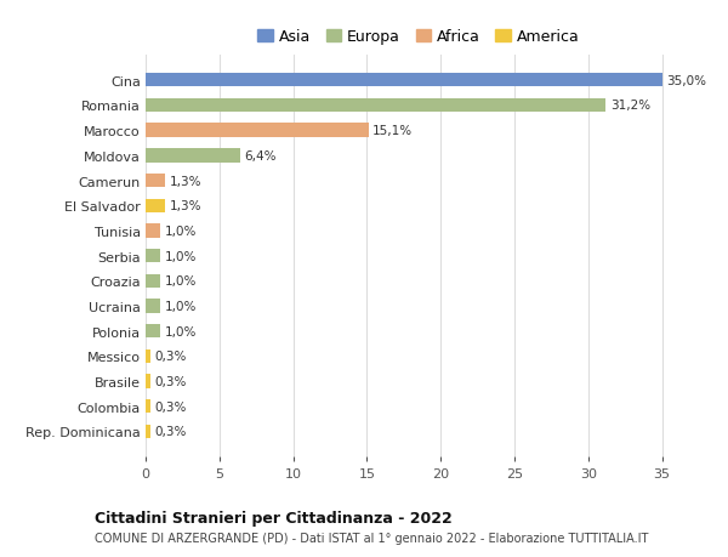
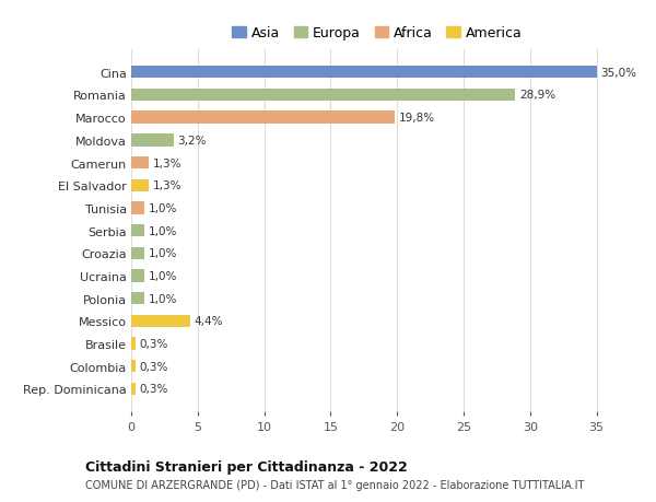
Romania: 31,2% -> 28,9%
Marocco: 15,1% -> 19,8%
Moldova: 6,4% -> 3,2%
Messico: 0,3% -> 4,4%
